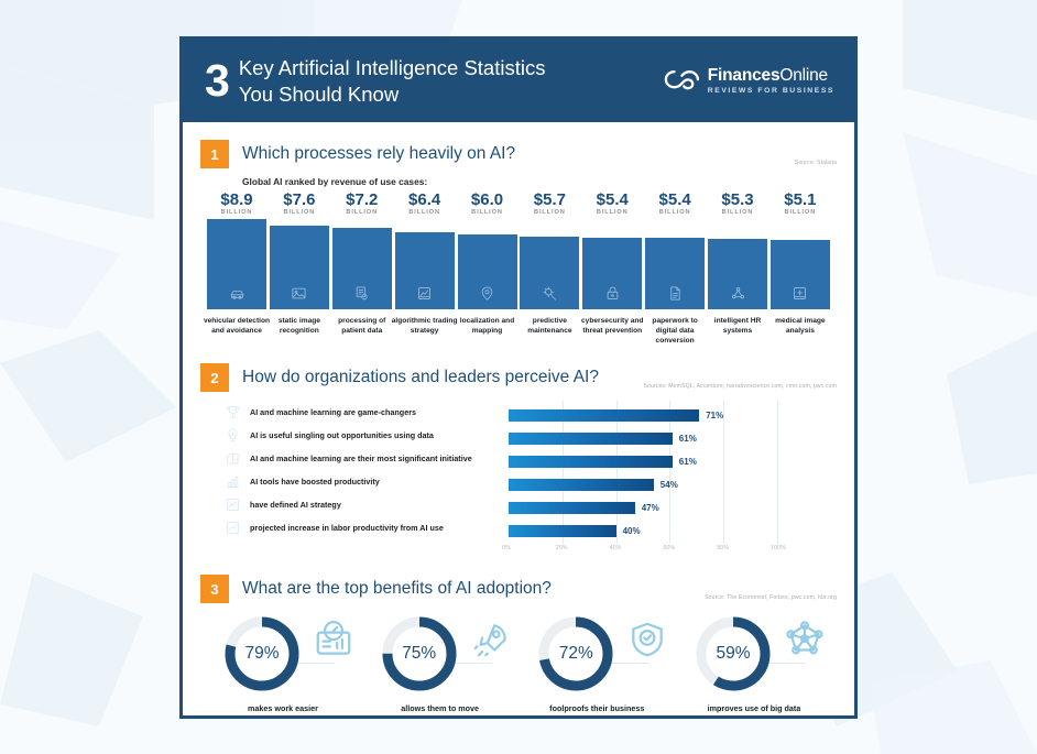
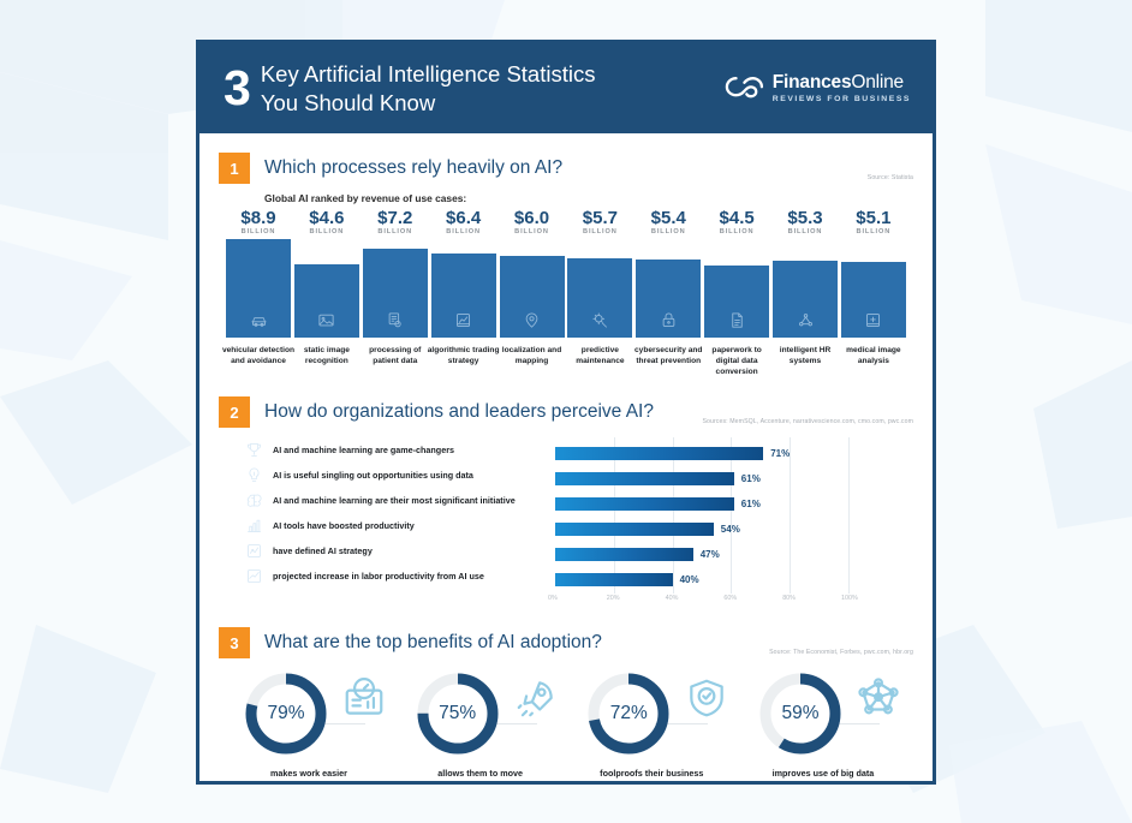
Global AI ranked by revenue of use cases:/static image recognition: $7.6 -> $4.6
Global AI ranked by revenue of use cases:/paperwork to digital data conversion: $5.4 -> $4.5
